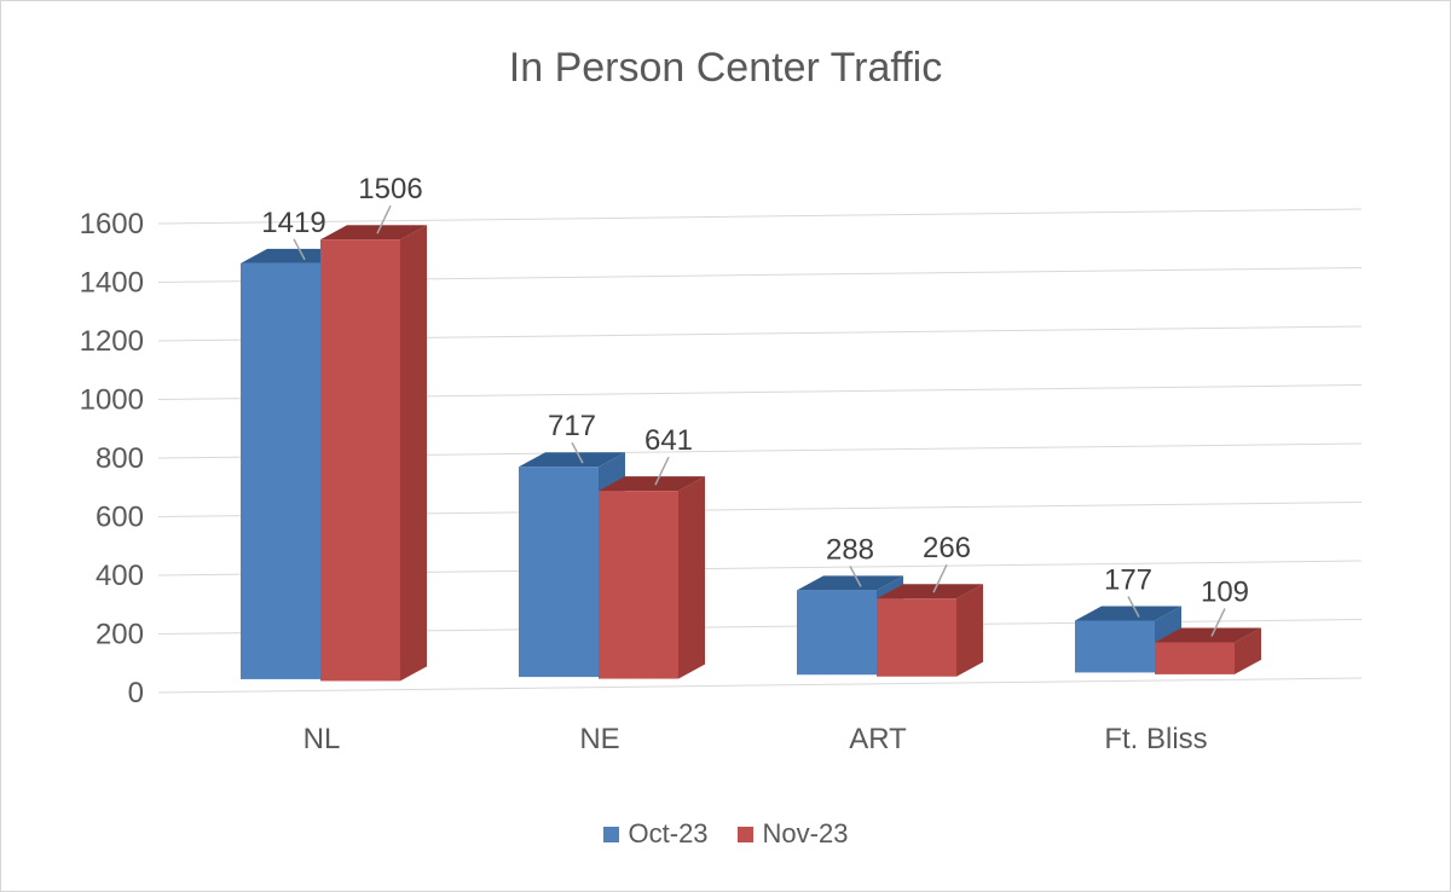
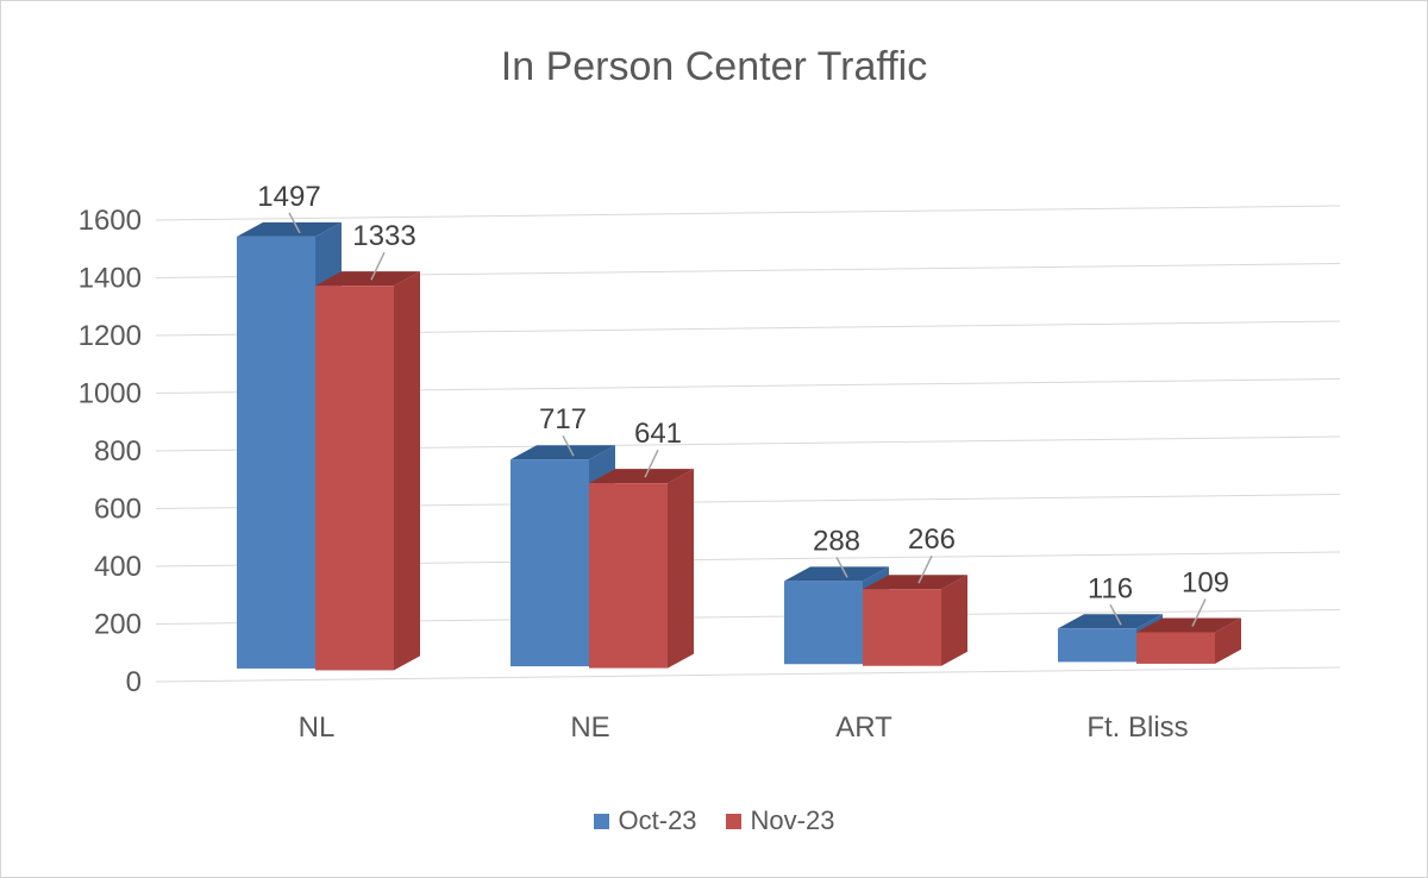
Oct-23/NL: 1419 -> 1497
Nov-23/NL: 1506 -> 1333
Oct-23/Ft. Bliss: 177 -> 116
